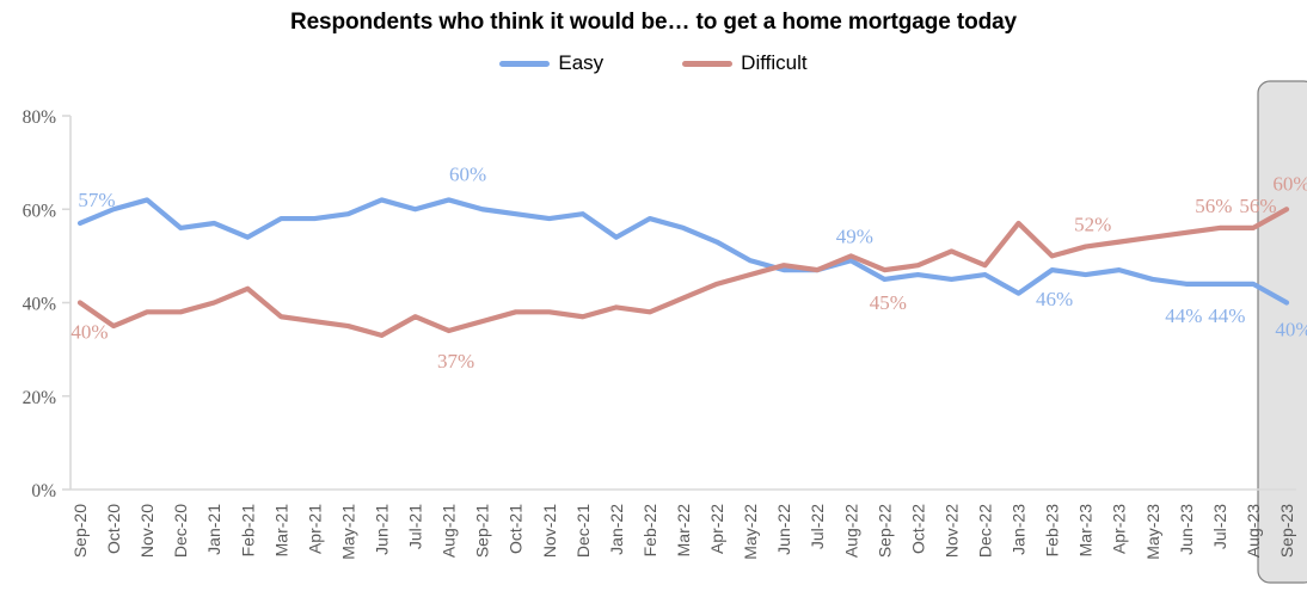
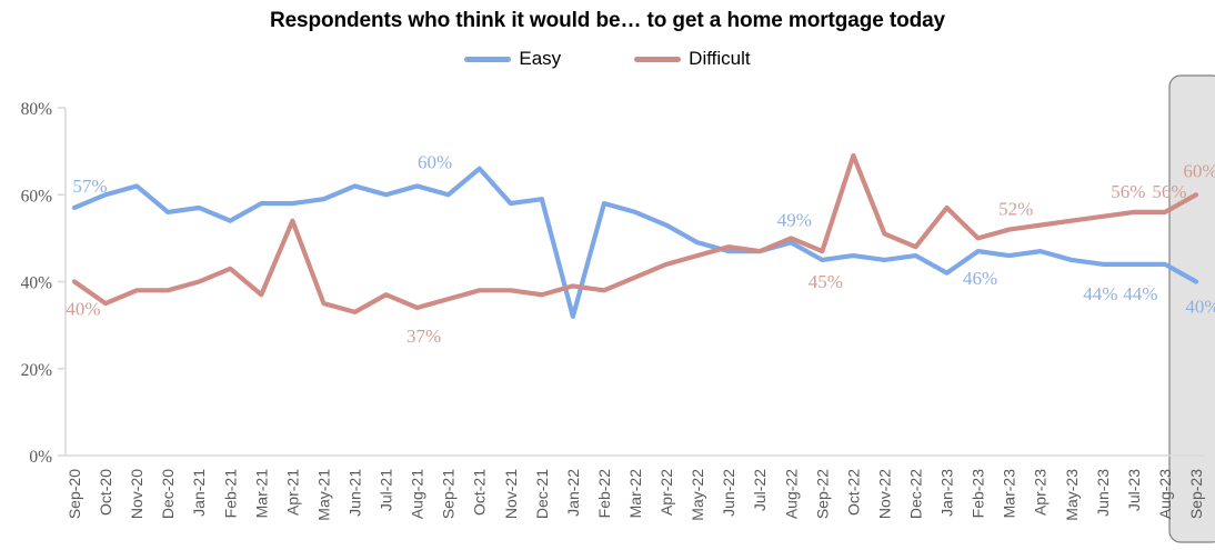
Difficult/Apr-21: 36% -> 54%
Easy/Oct-21: 59% -> 66%
Easy/Jan-22: 54% -> 32%
Difficult/Oct-22: 48% -> 69%
